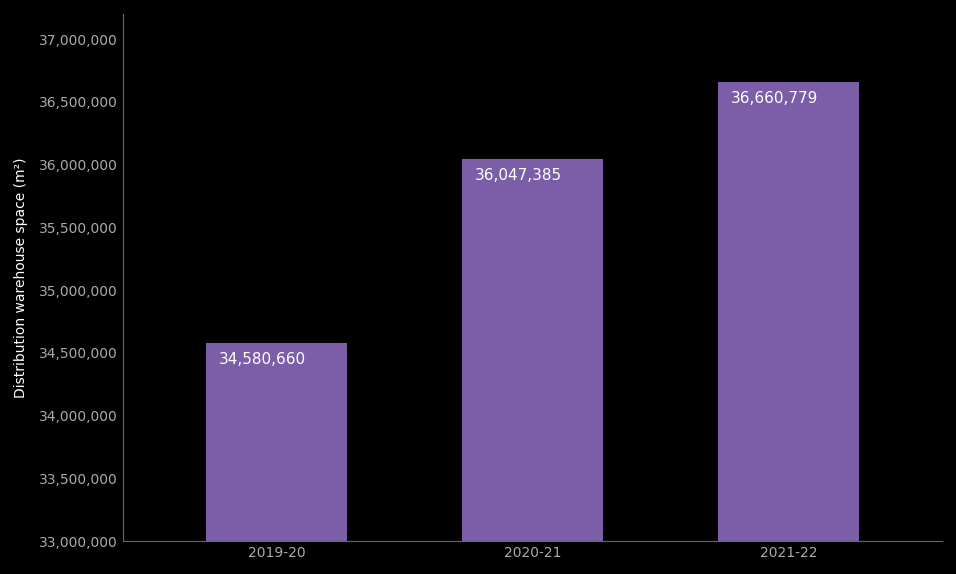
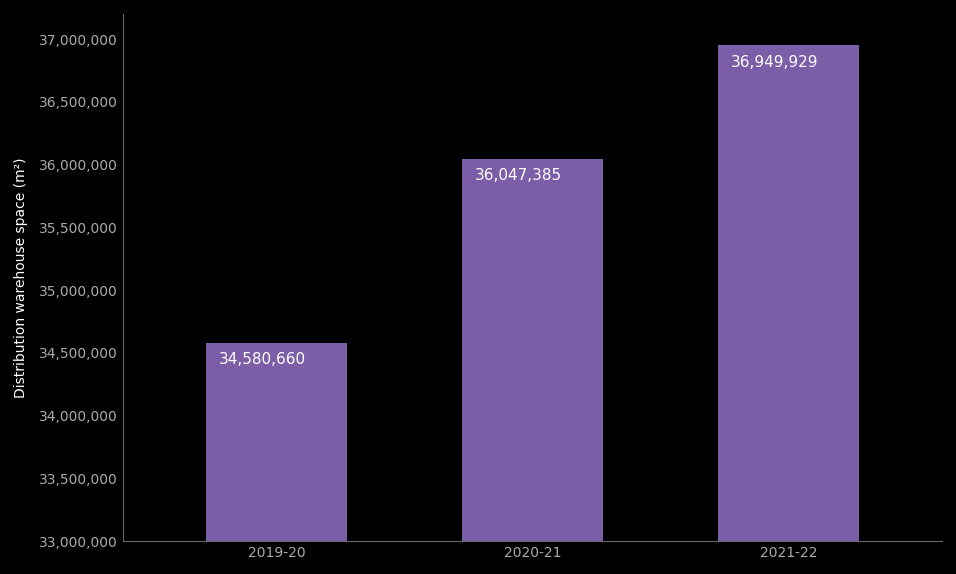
2021-22: 36,660,779 -> 36,949,929
